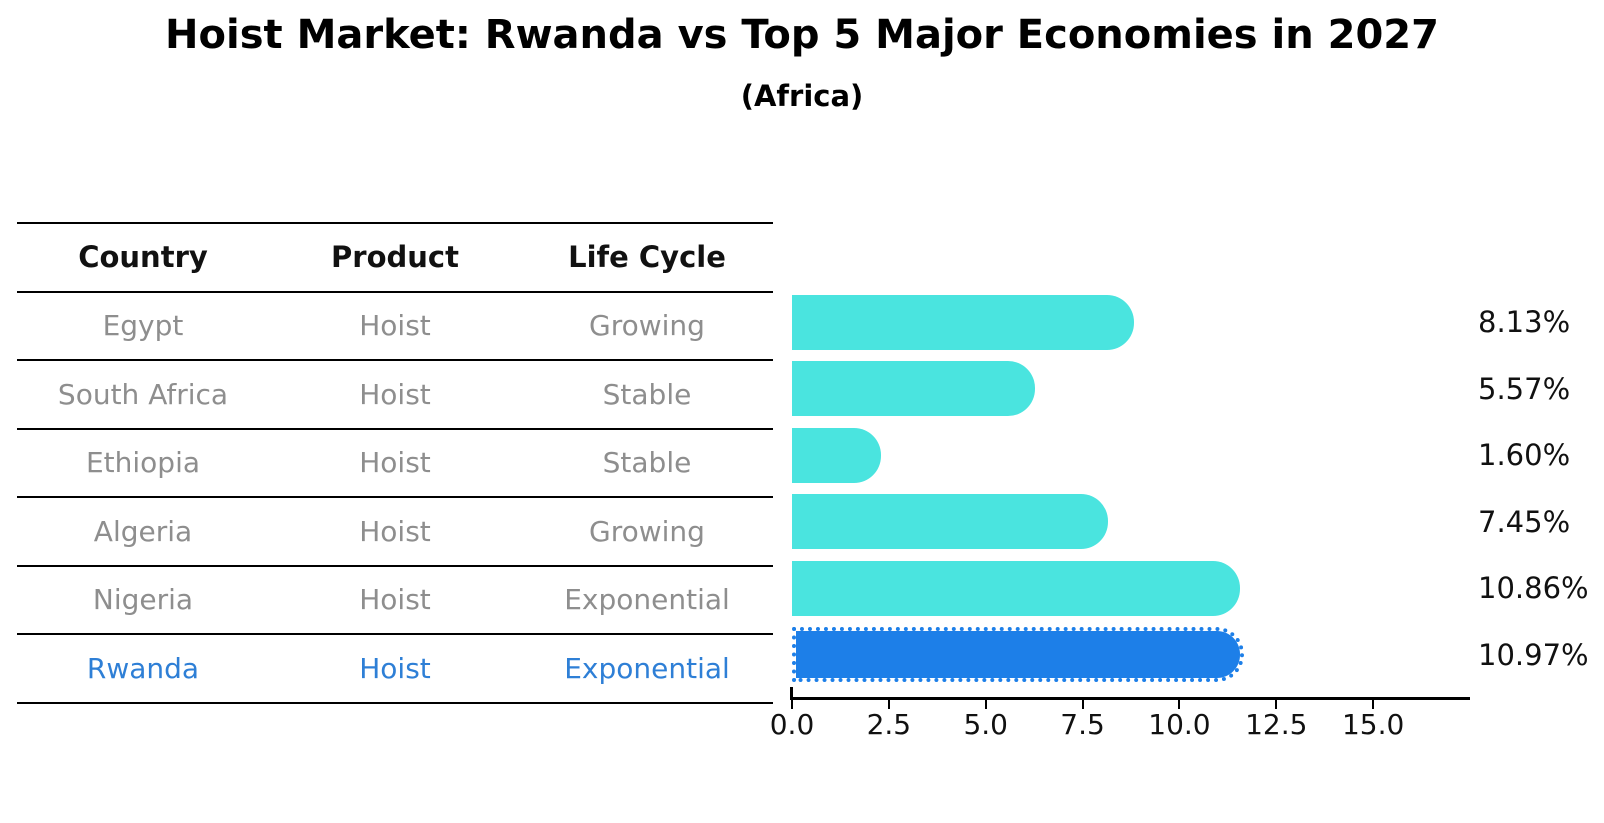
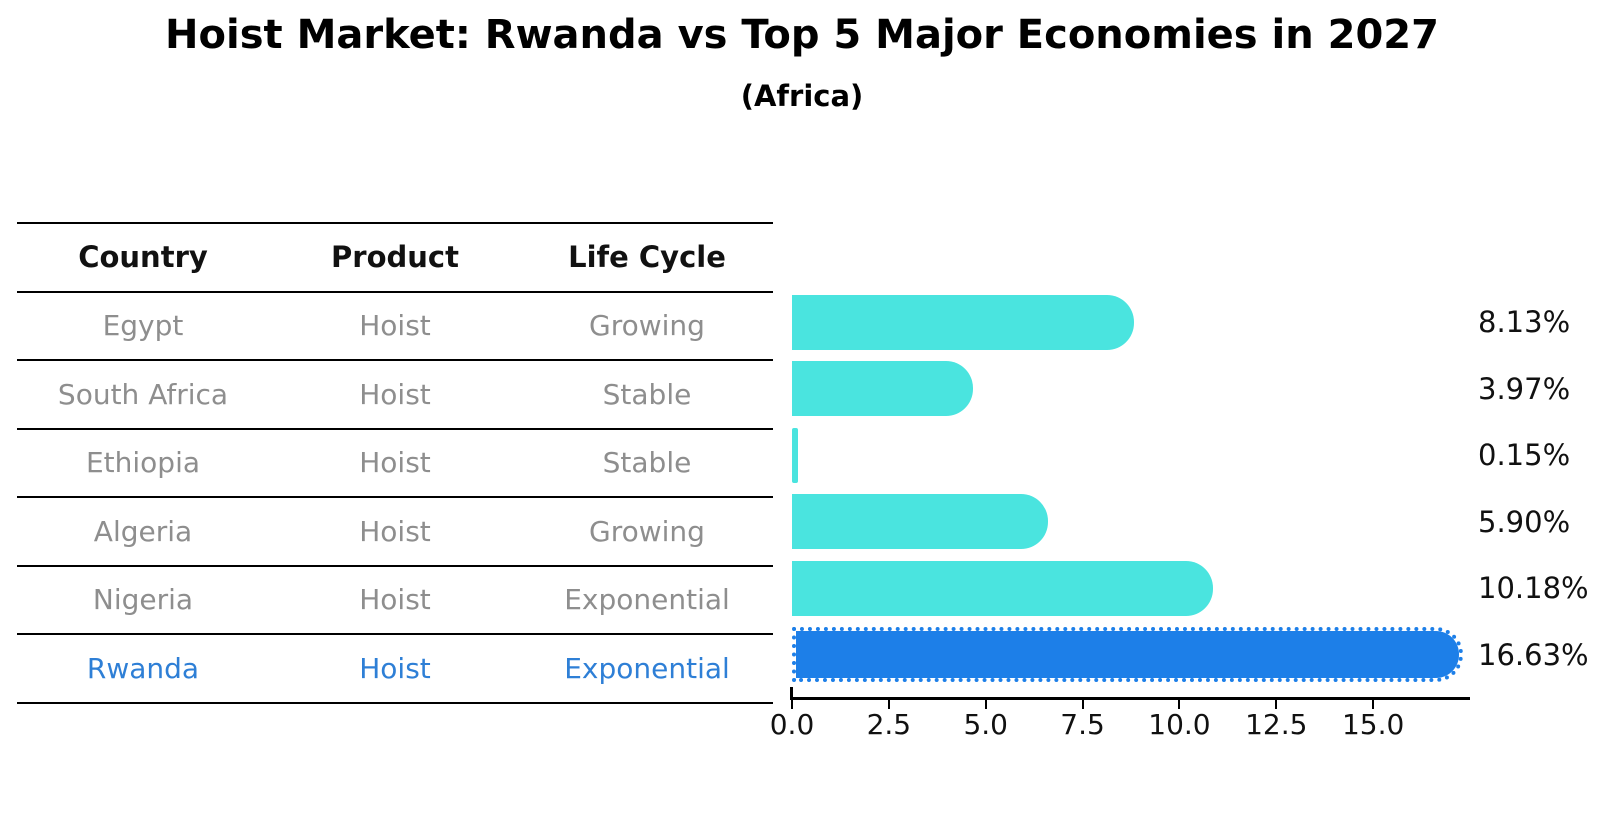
South Africa: 5.57% -> 3.97%
Ethiopia: 1.60% -> 0.15%
Algeria: 7.45% -> 5.90%
Nigeria: 10.86% -> 10.18%
Rwanda: 10.97% -> 16.63%
